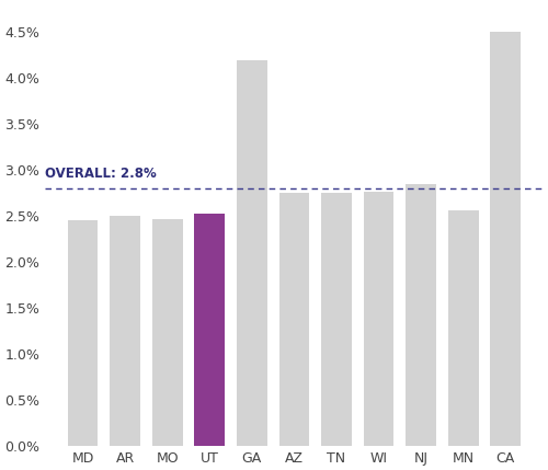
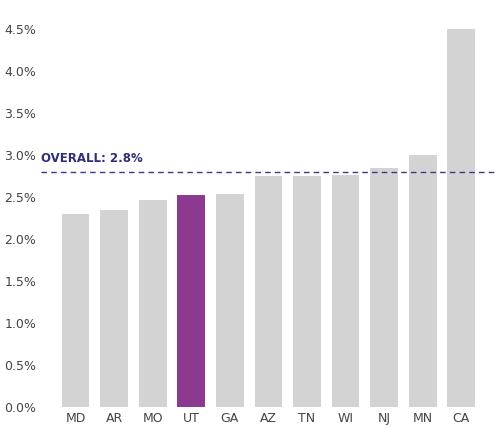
MD: 2.46% -> 2.30%
AR: 2.50% -> 2.35%
GA: 4.20% -> 2.54%
MN: 2.56% -> 3.00%
